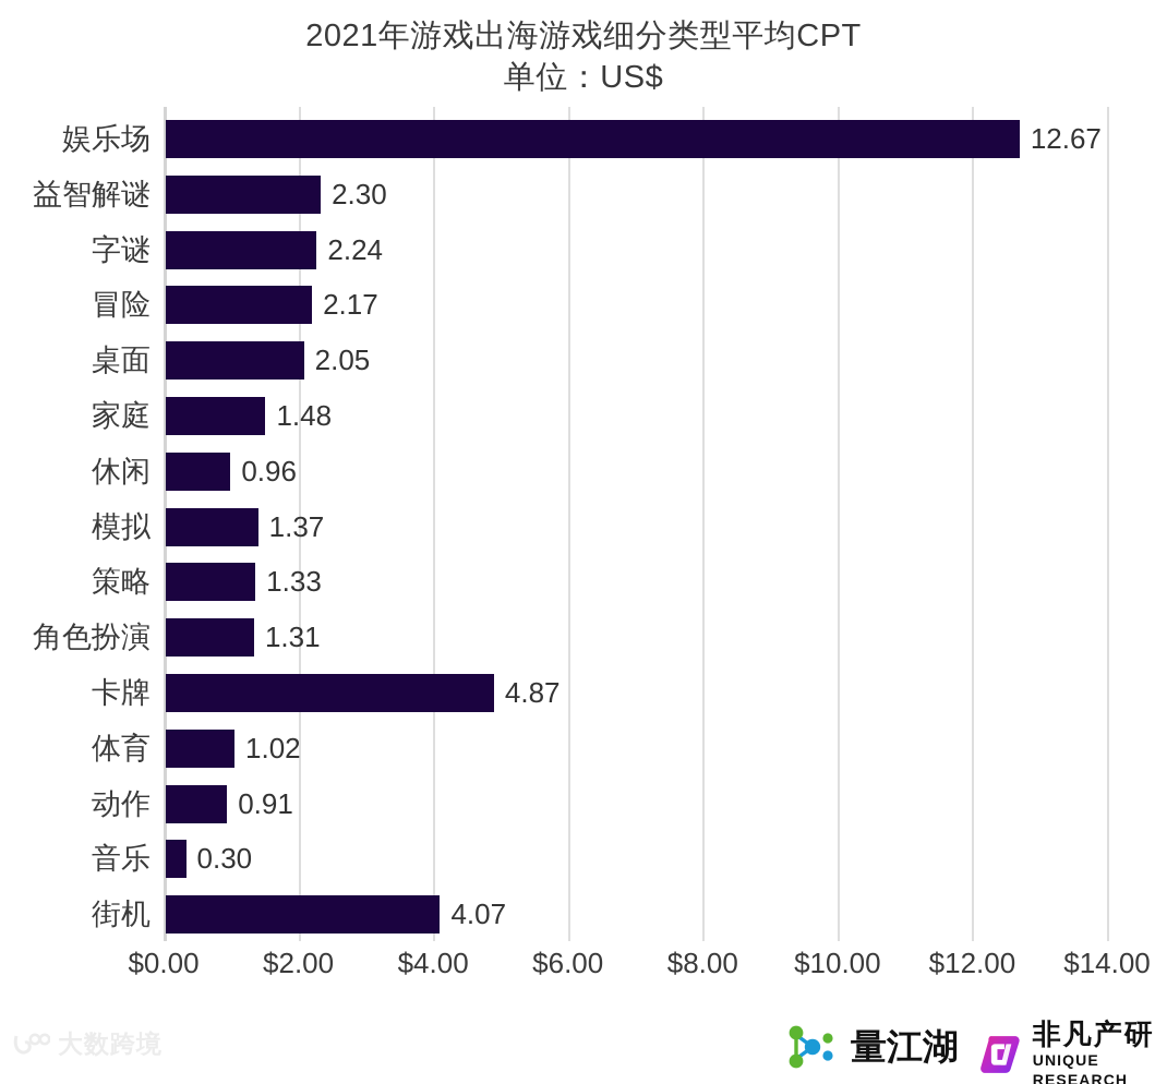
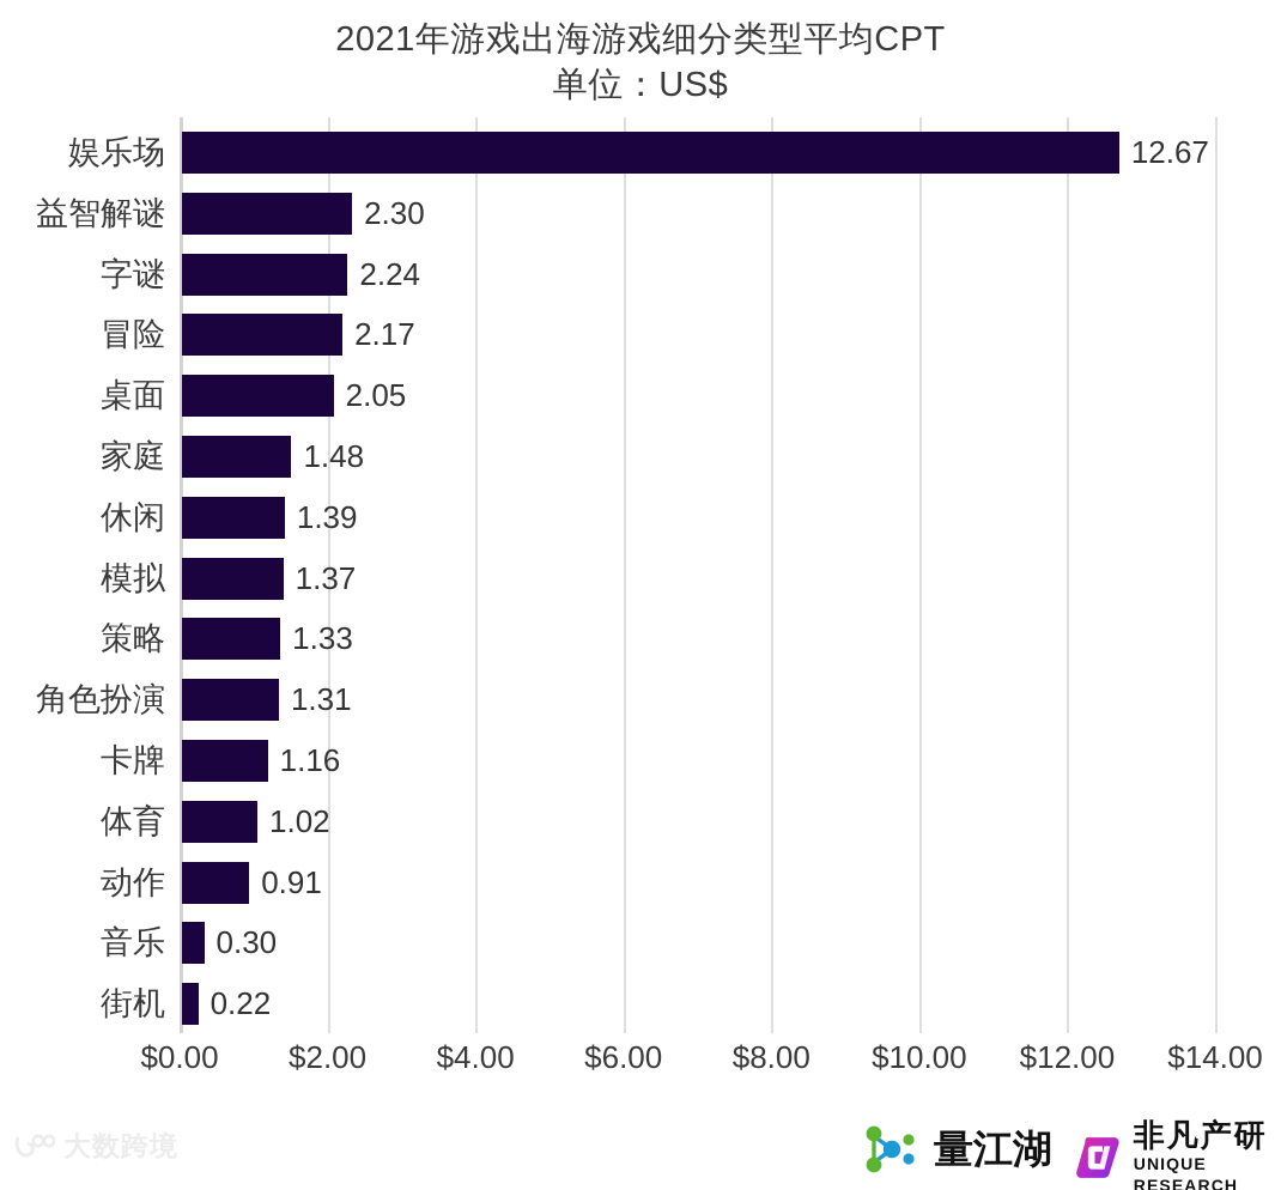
休闲: 0.96 -> 1.39
卡牌: 4.87 -> 1.16
街机: 4.07 -> 0.22
